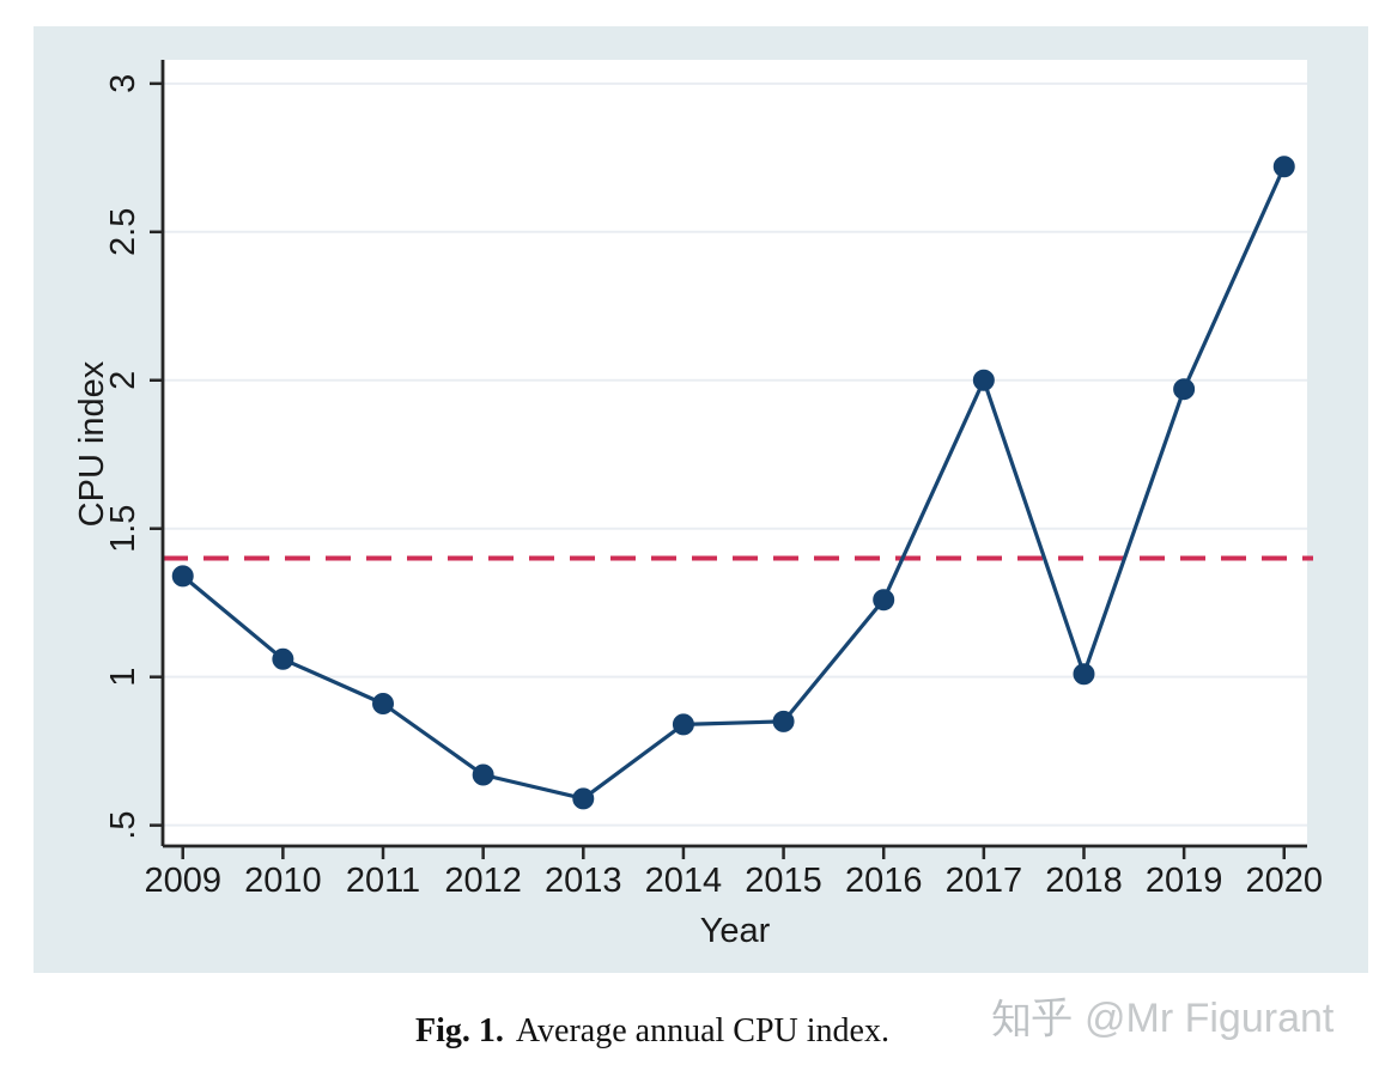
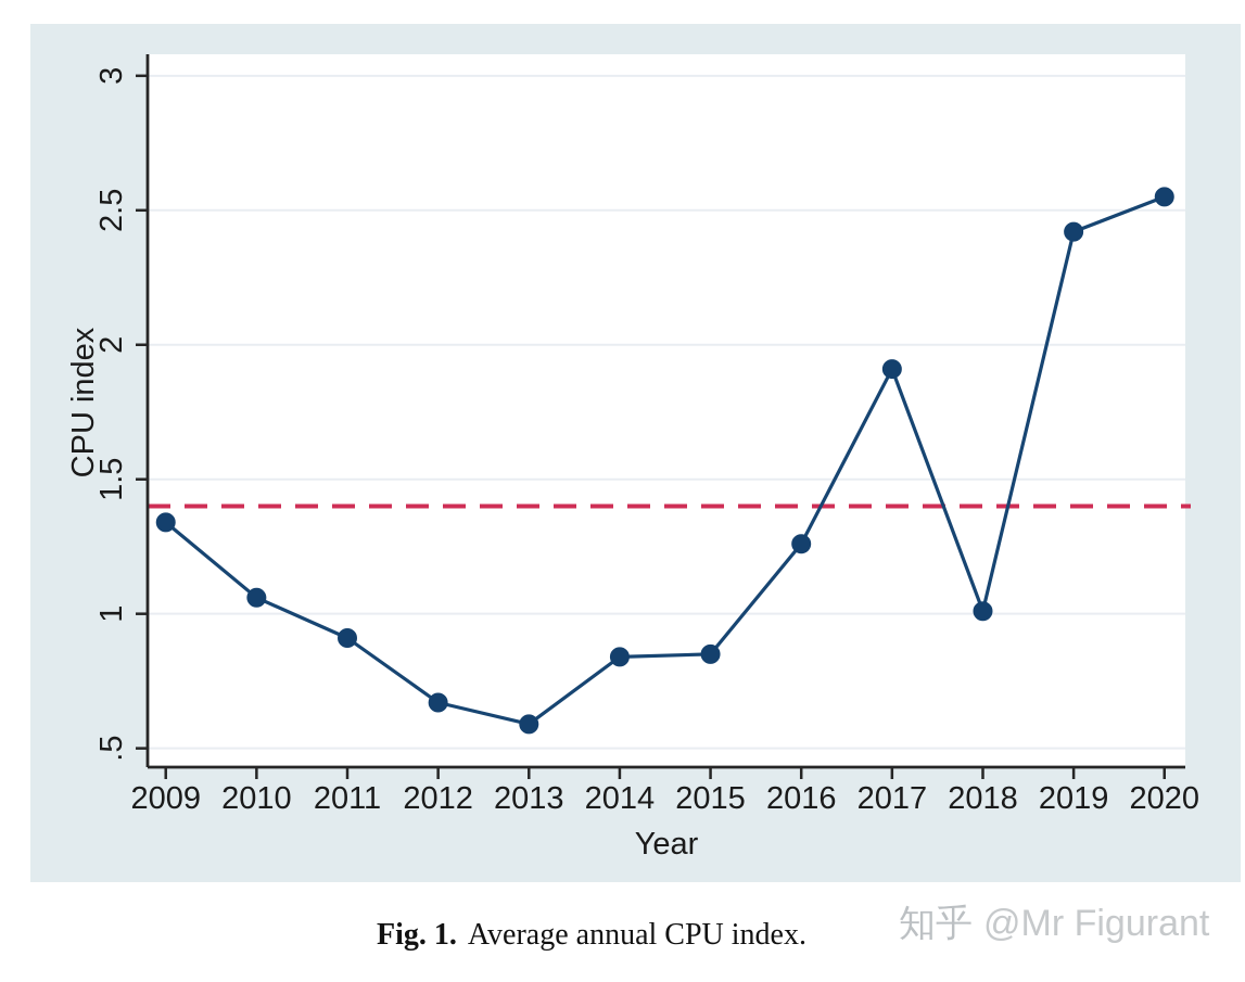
2017: 2.00 -> 1.91
2019: 1.97 -> 2.42
2020: 2.72 -> 2.55
